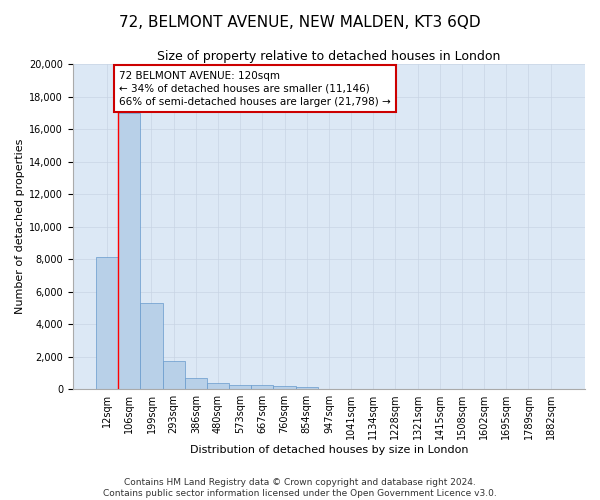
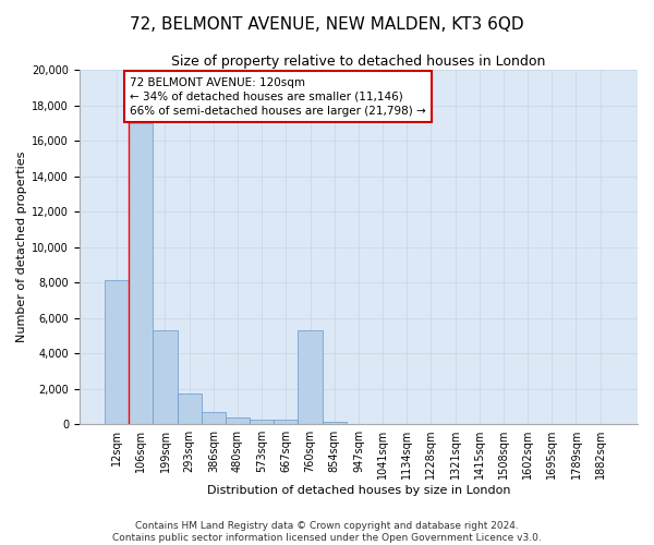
760sqm: 200 -> 5,300
